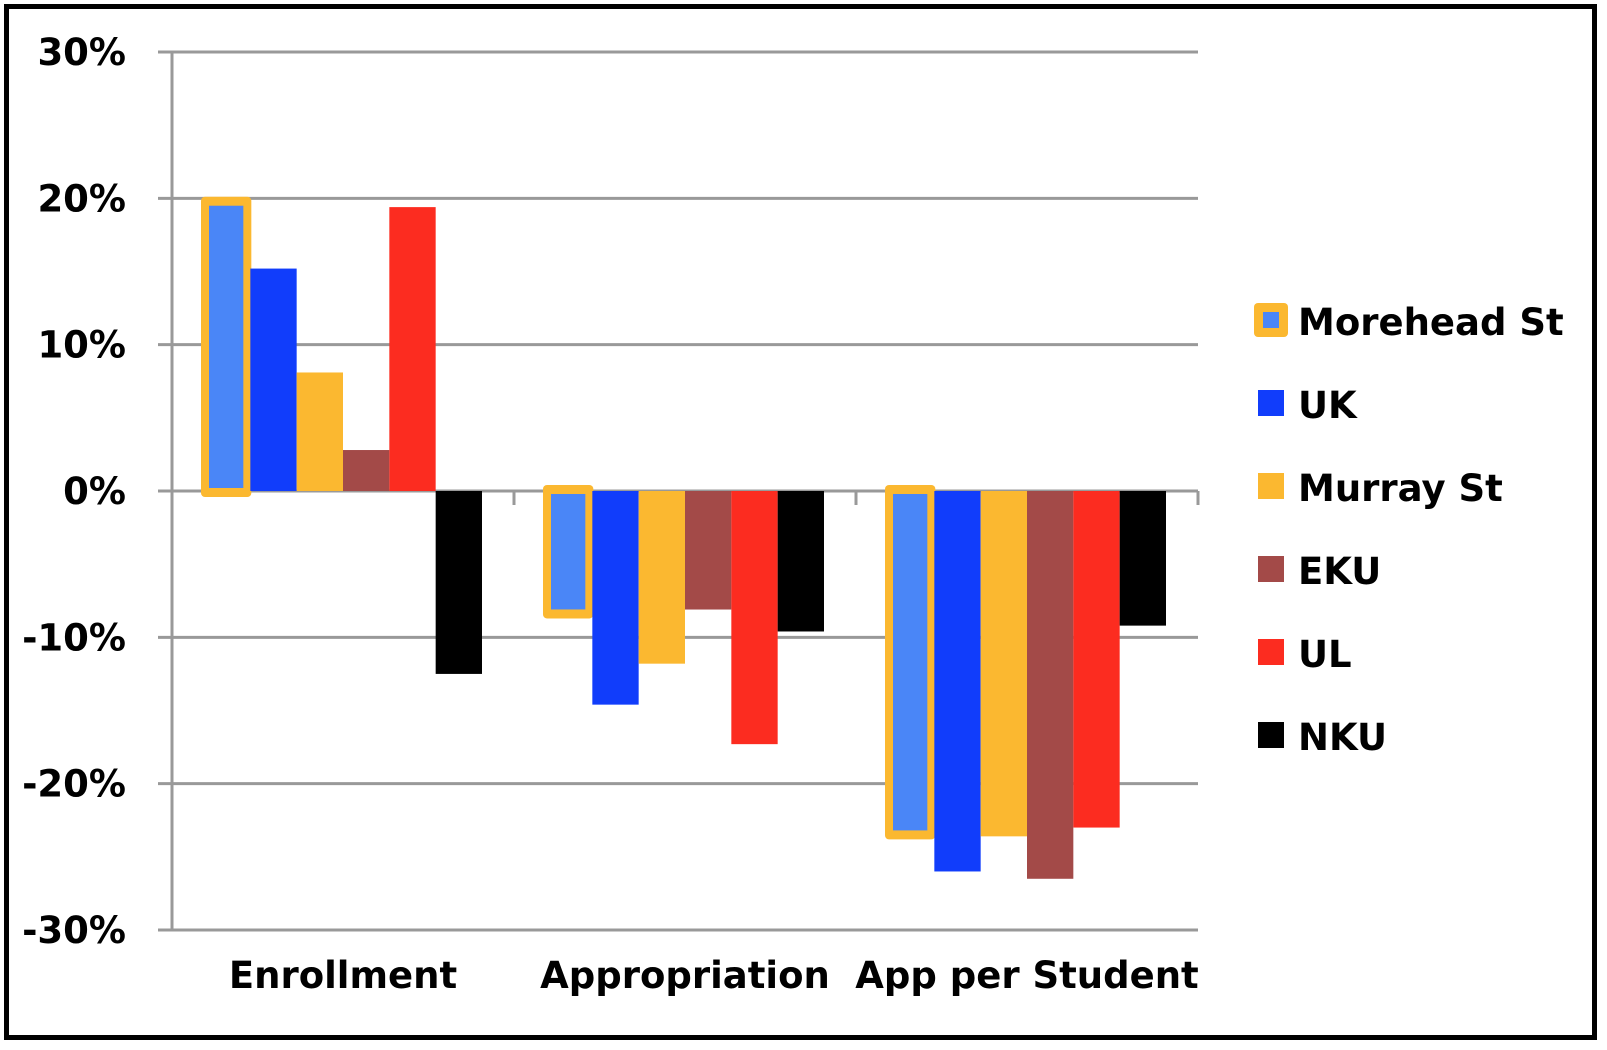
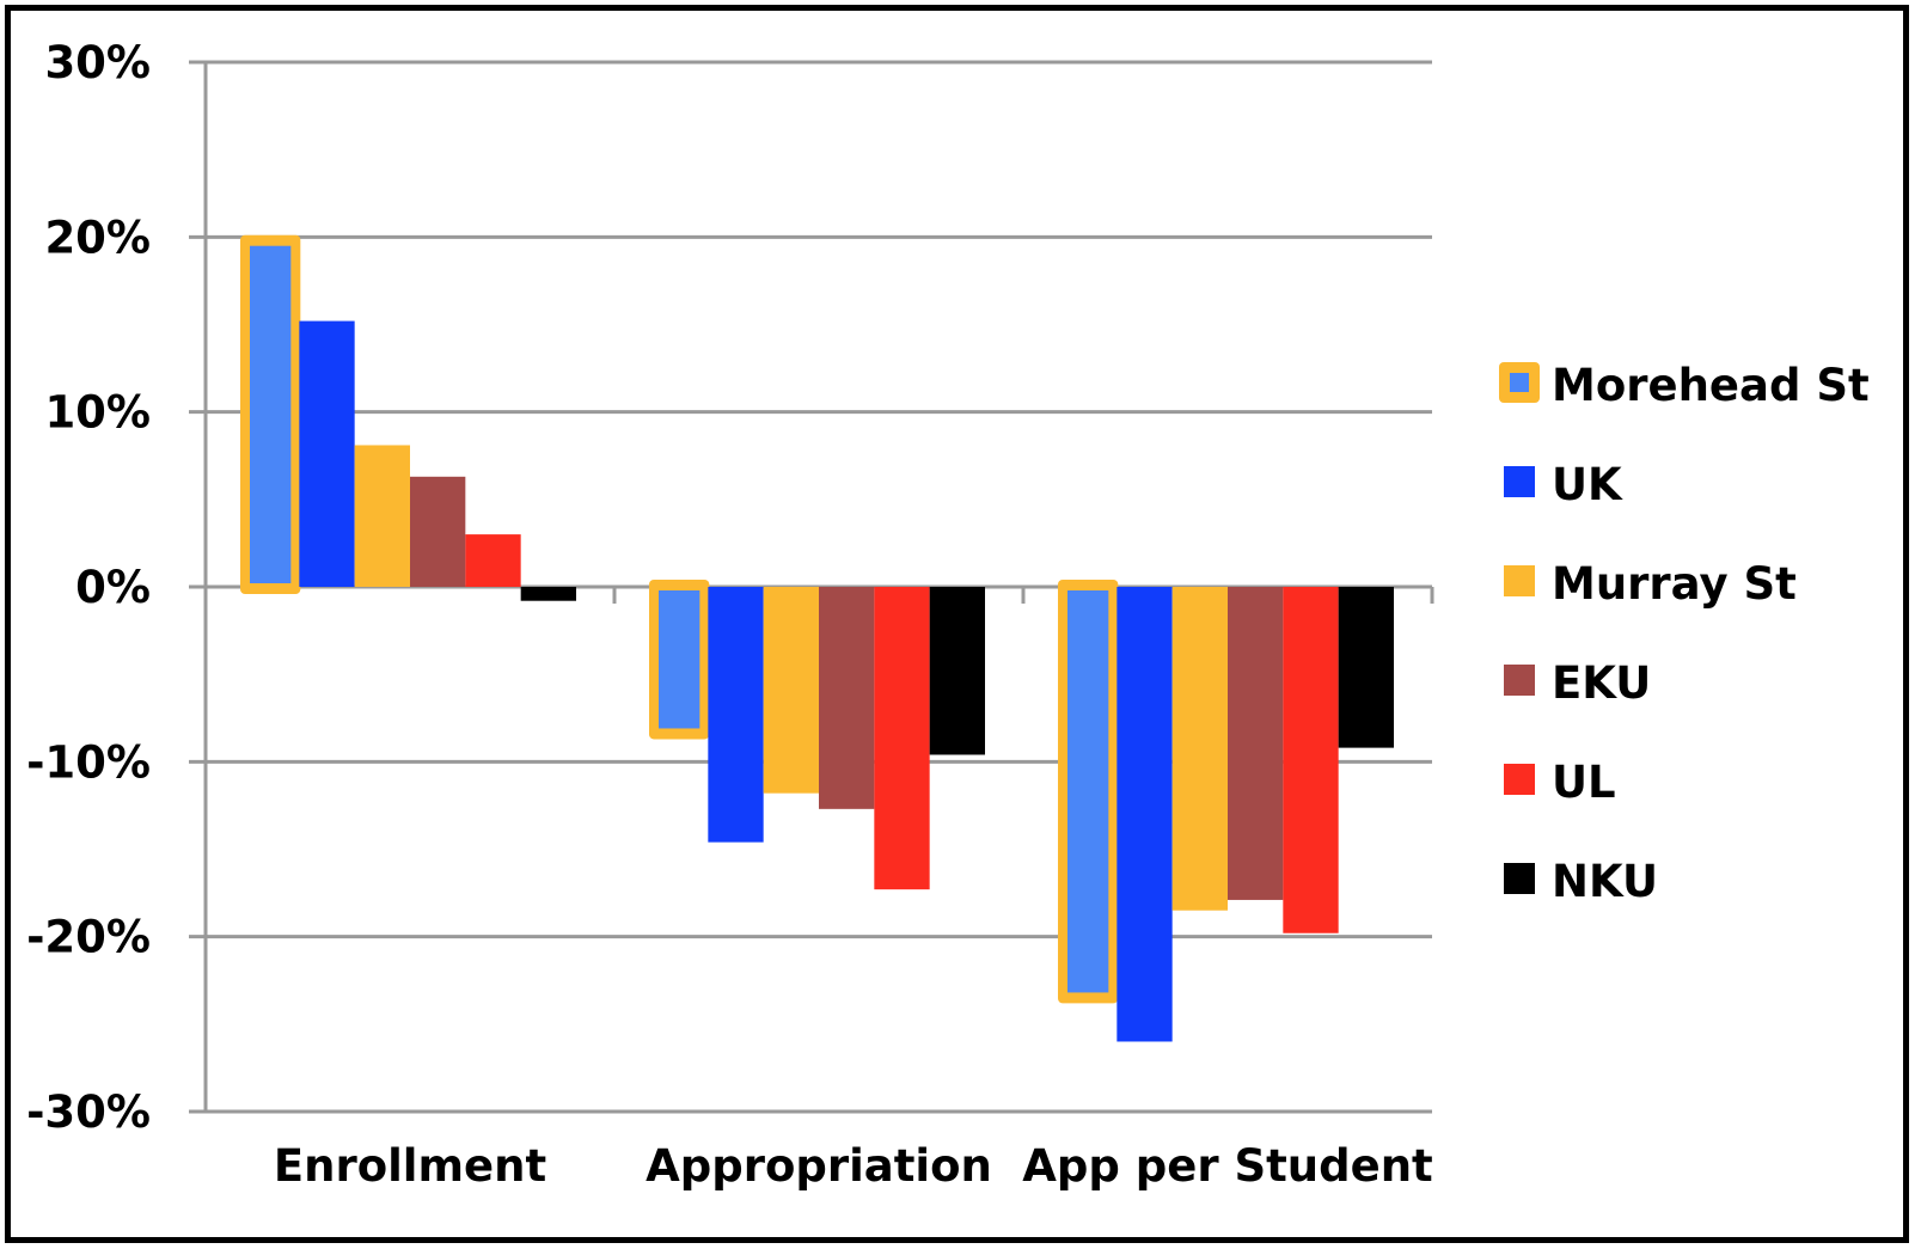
EKU/Enrollment: 2.8% -> 6.3%
UL/Enrollment: 19.4% -> 3.0%
NKU/Enrollment: -12.5% -> -0.8%
EKU/Appropriation: -8.1% -> -12.7%
Murray St/App per Student: -23.6% -> -18.5%
EKU/App per Student: -26.5% -> -17.9%
UL/App per Student: -23.0% -> -19.8%
